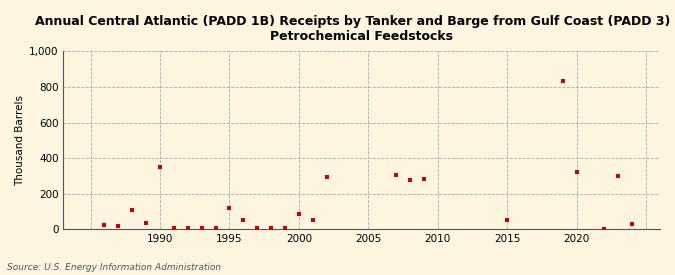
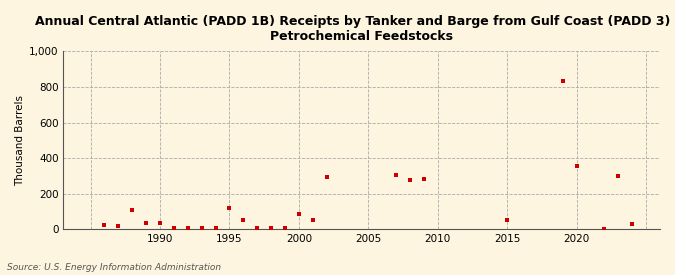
1990: 350 -> 40
2020: 320 -> 360
